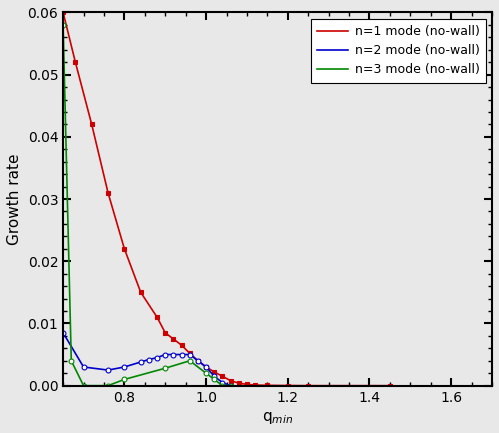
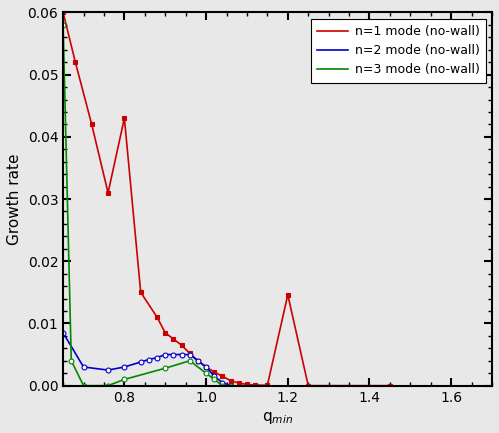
n=1 mode (no-wall)/0.8: 0.0220 -> 0.0430
n=1 mode (no-wall)/1.2: 0.0000 -> 0.0146
